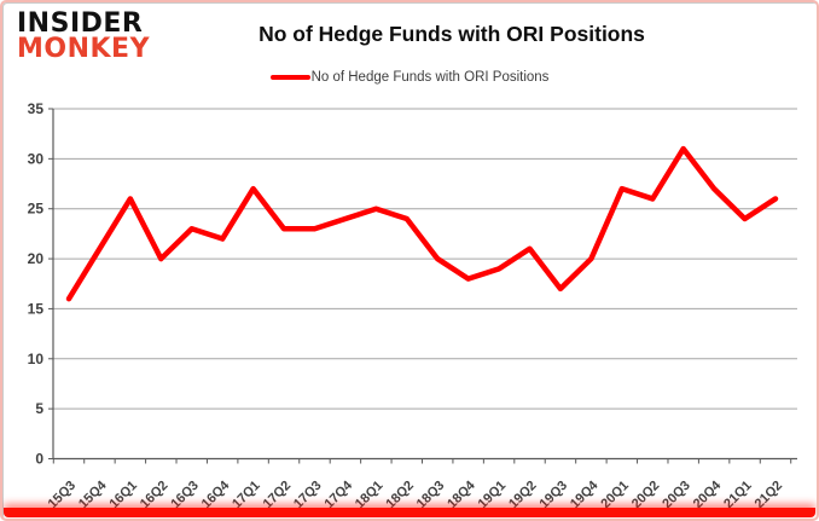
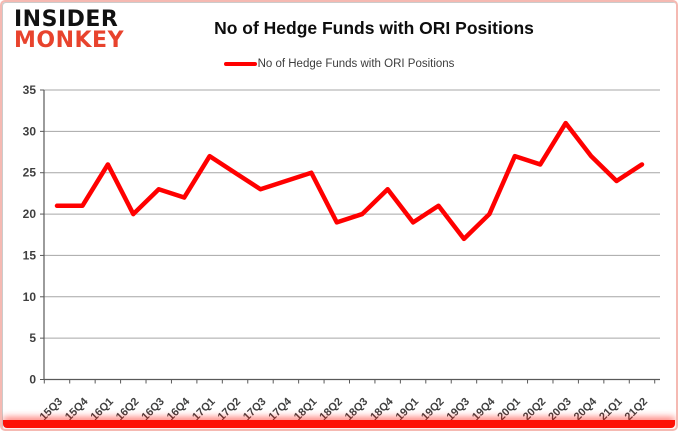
15Q3: 16 -> 21
17Q2: 23 -> 25
18Q2: 24 -> 19
18Q4: 18 -> 23
